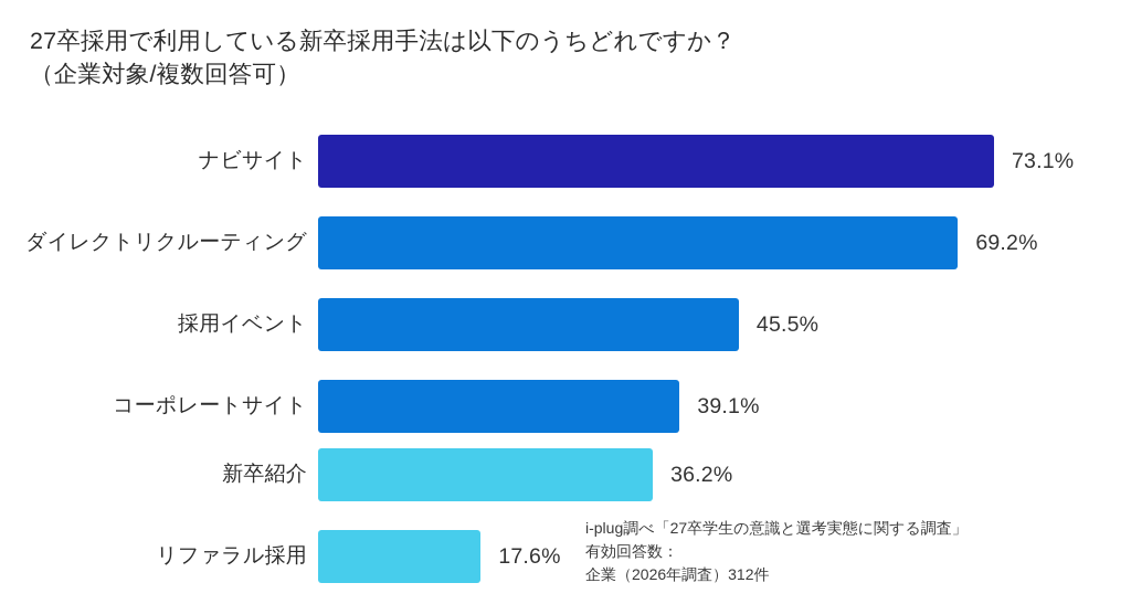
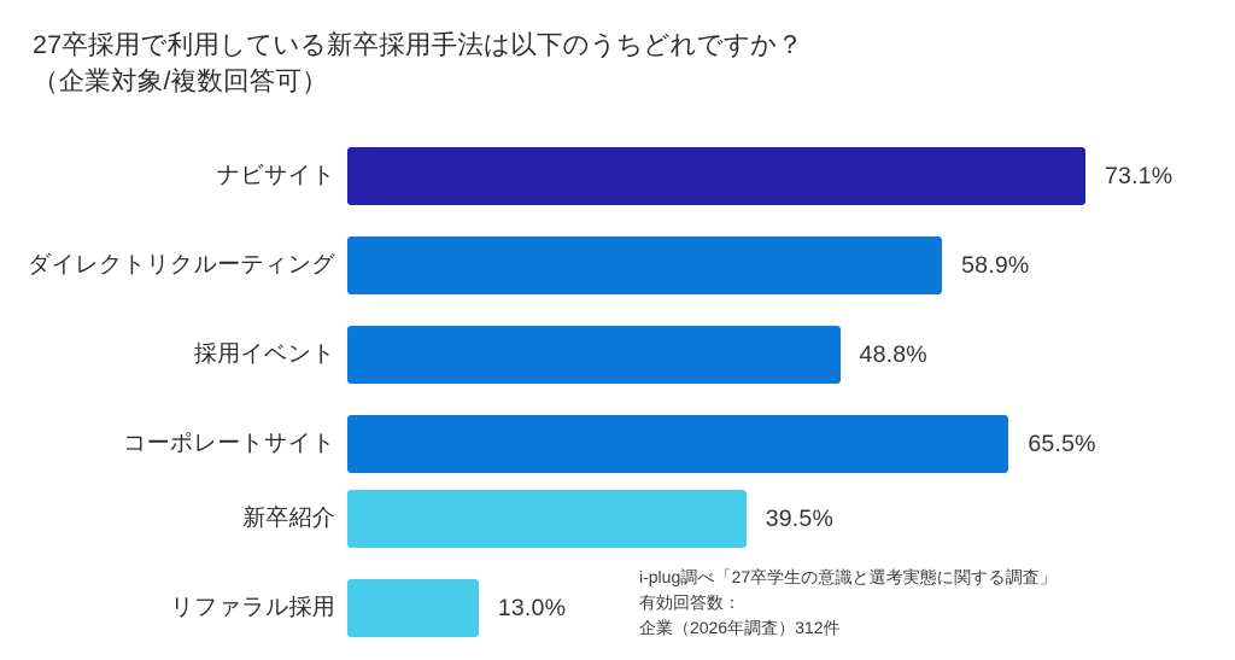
ダイレクトリクルーティング: 69.2% -> 58.9%
採用イベント: 45.5% -> 48.8%
コーポレートサイト: 39.1% -> 65.5%
新卒紹介: 36.2% -> 39.5%
リファラル採用: 17.6% -> 13.0%
